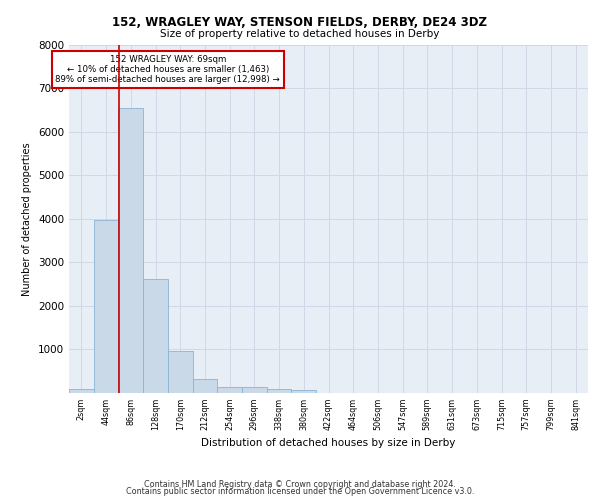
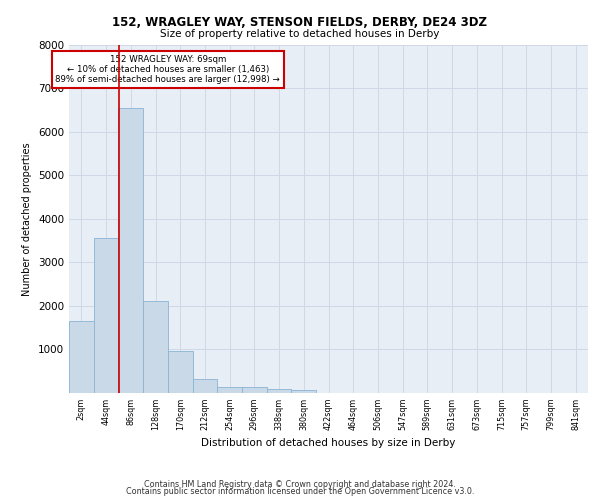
2sqm: 80 -> 1650
44sqm: 3980 -> 3550
128sqm: 2620 -> 2100
